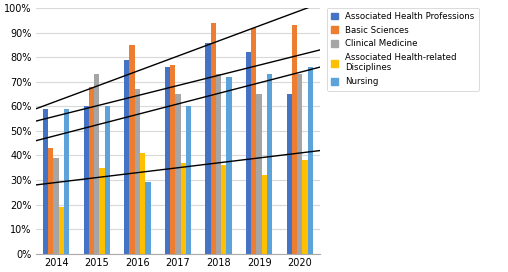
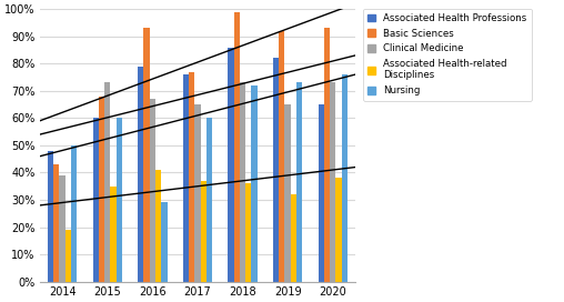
Associated Health Professions/2014: 59% -> 48%
Nursing/2014: 59% -> 50%
Basic Sciences/2016: 85% -> 93%
Basic Sciences/2018: 94% -> 99%
